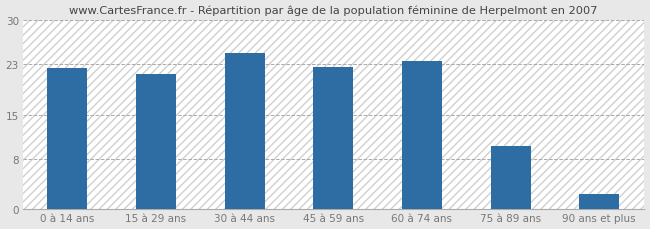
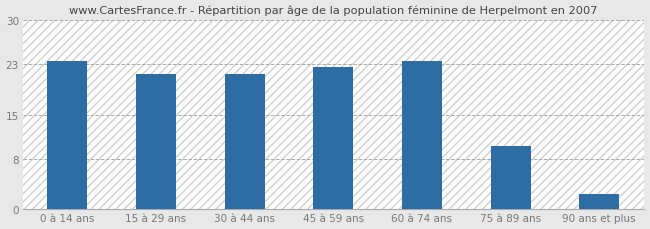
0 à 14 ans: 22.4 -> 23.5
30 à 44 ans: 24.8 -> 21.5
